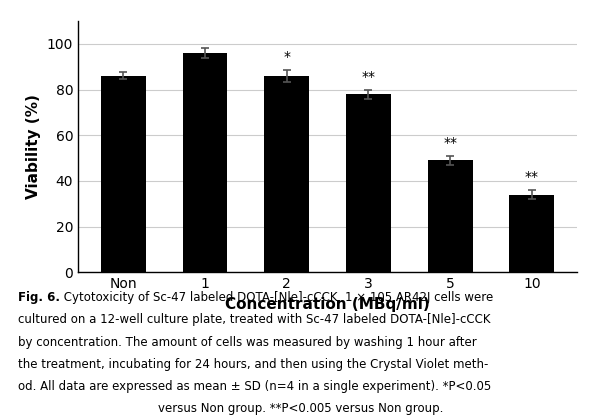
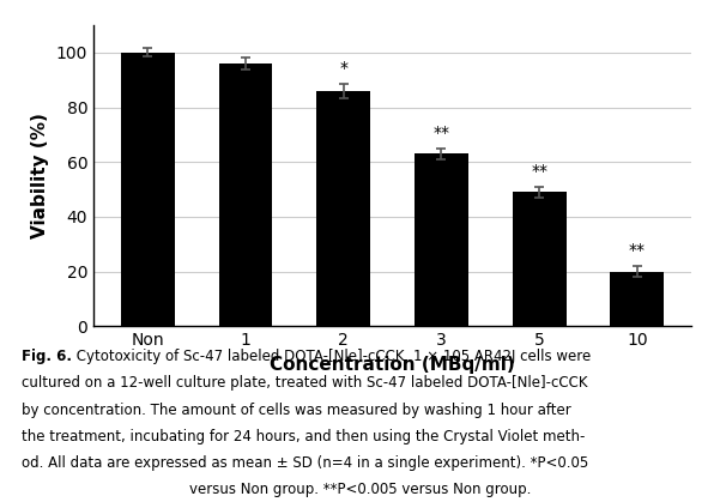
Non: 86 -> 100
3: 78 -> 63
10: 34 -> 20
